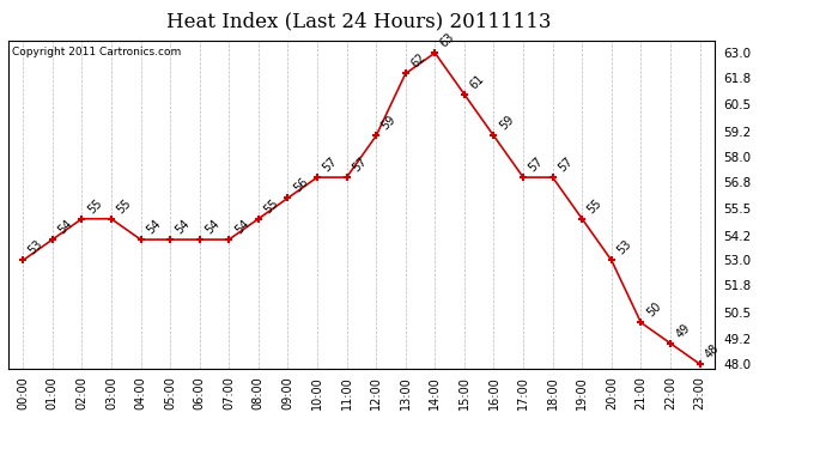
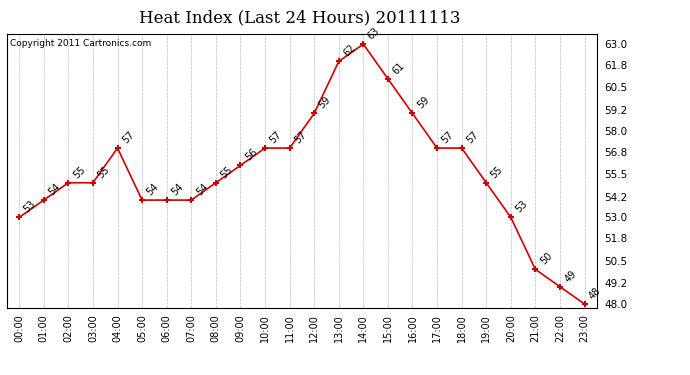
04:00: 54 -> 57
